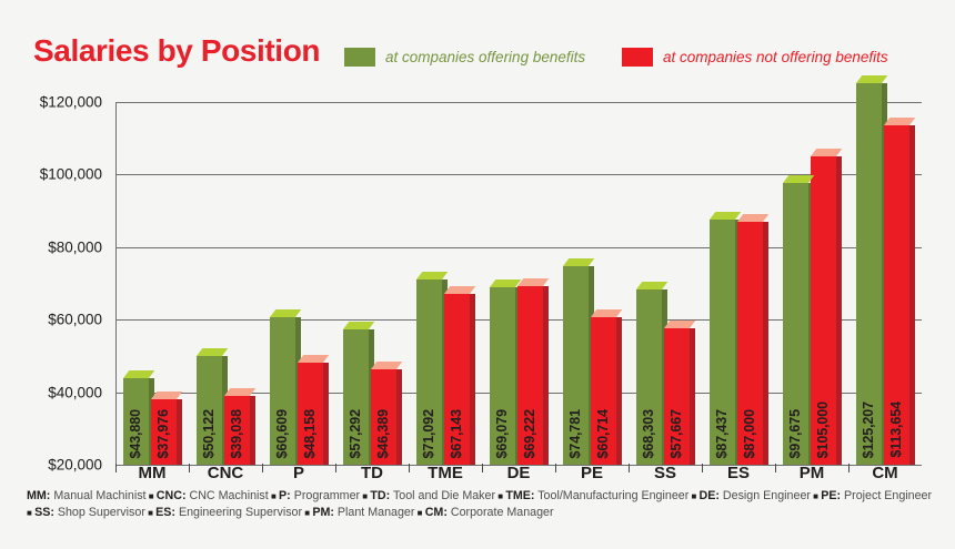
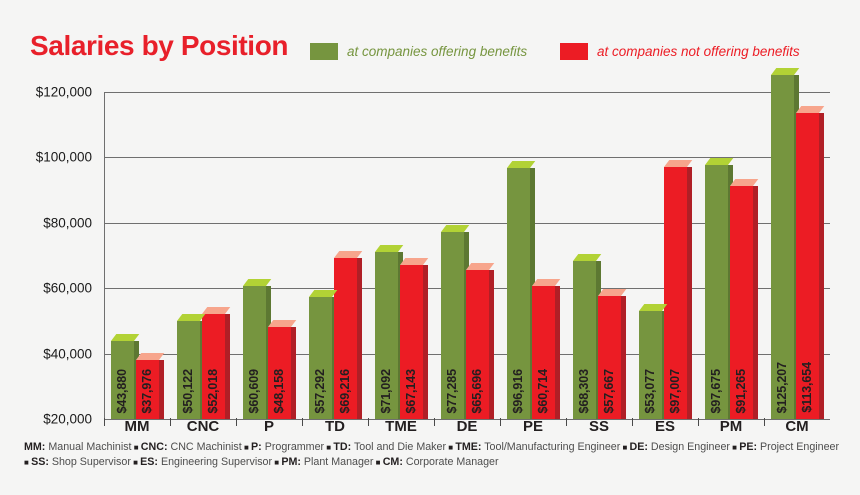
at companies not offering benefits/CNC: $39,038 -> $52,018
at companies not offering benefits/TD: $46,389 -> $69,216
at companies offering benefits/DE: $69,079 -> $77,285
at companies not offering benefits/DE: $69,222 -> $65,696
at companies offering benefits/PE: $74,781 -> $96,916
at companies offering benefits/ES: $87,437 -> $53,077
at companies not offering benefits/ES: $87,000 -> $97,007
at companies not offering benefits/PM: $105,000 -> $91,265
